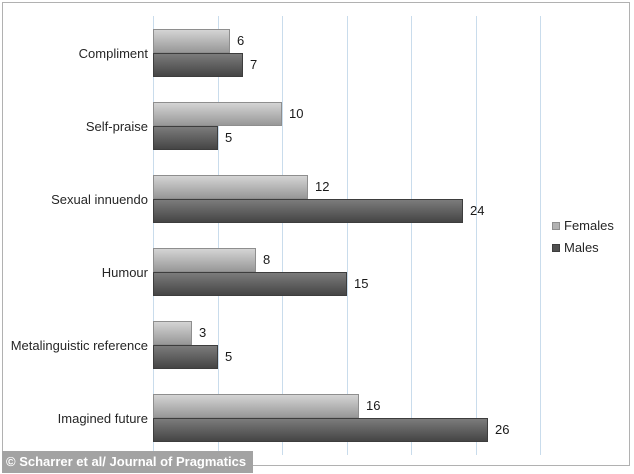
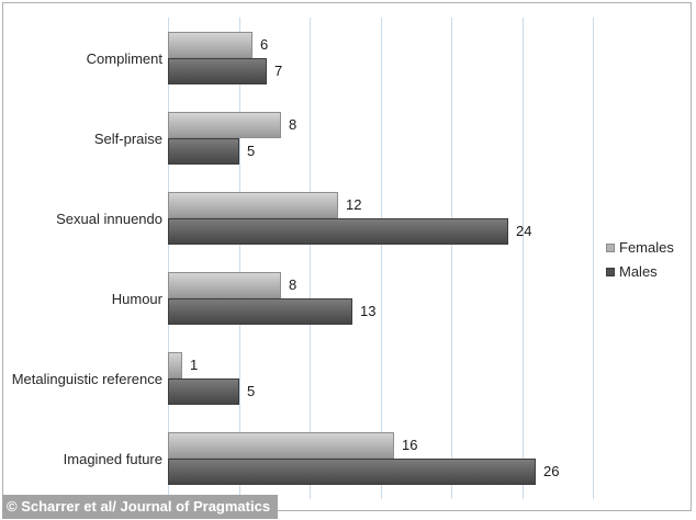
Females/Self-praise: 10 -> 8
Males/Humour: 15 -> 13
Females/Metalinguistic reference: 3 -> 1
